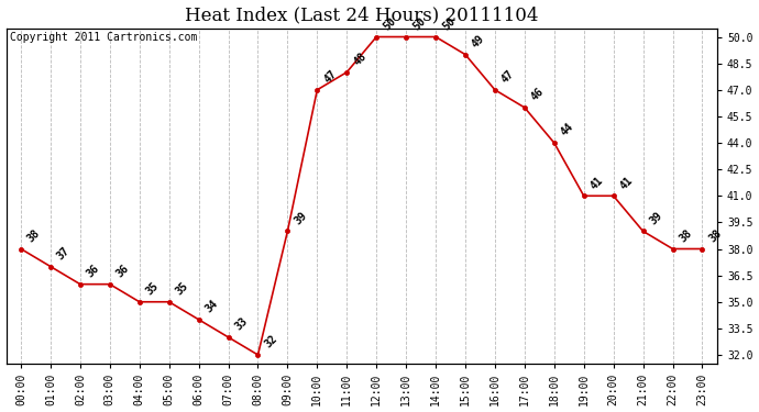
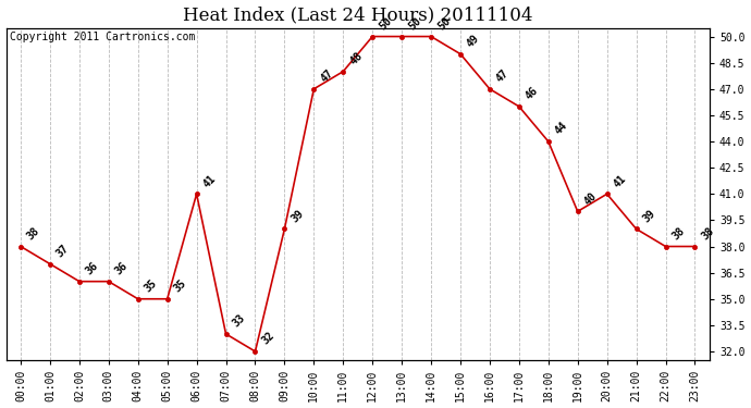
06:00: 34 -> 41
19:00: 41 -> 40
